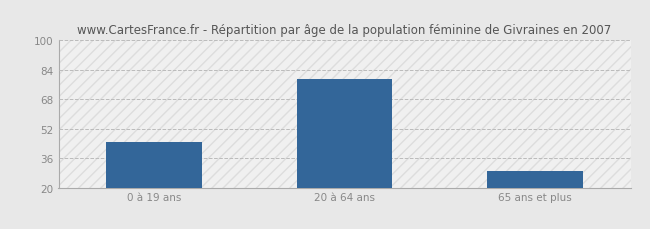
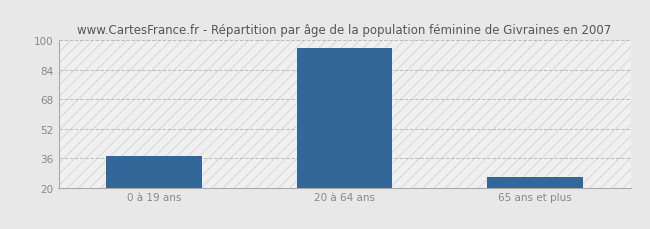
0 à 19 ans: 45 -> 37
20 à 64 ans: 79 -> 96
65 ans et plus: 29 -> 26
